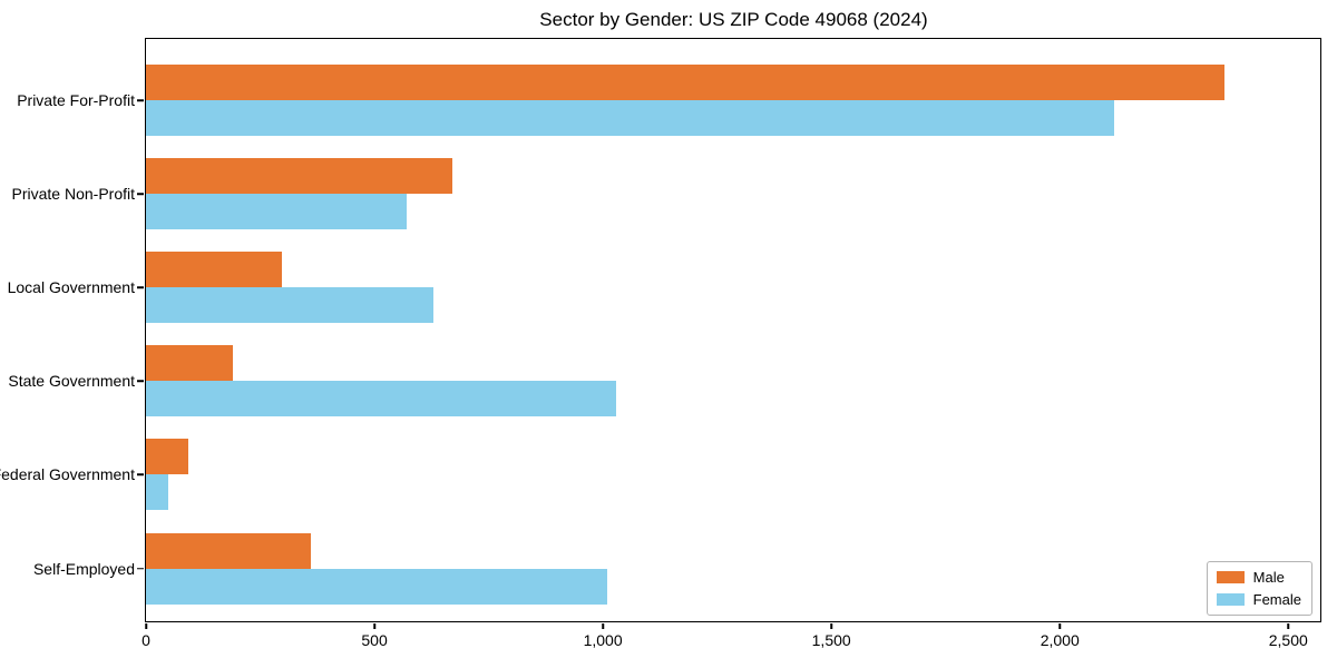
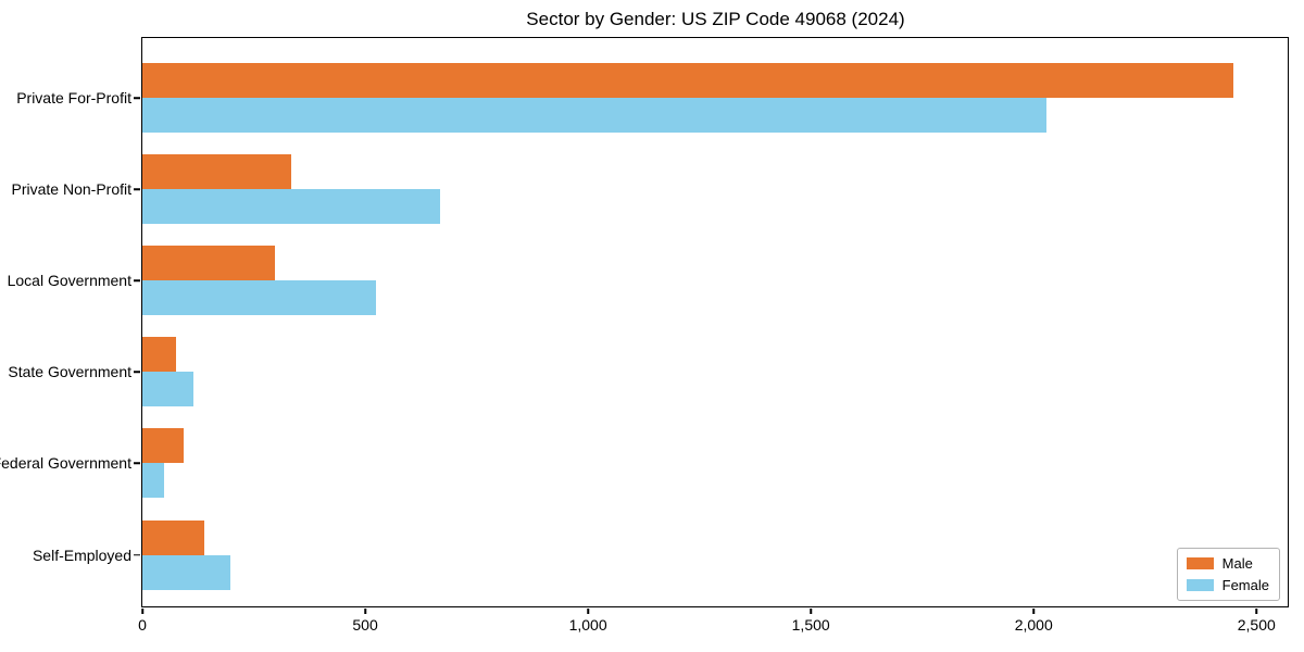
Male/Private For-Profit: 2360 -> 2450
Female/Private For-Profit: 2120 -> 2030
Male/Private Non-Profit: 670 -> 340
Female/Private Non-Profit: 570 -> 670
Female/Local Government: 630 -> 520
Male/State Government: 190 -> 80
Female/State Government: 1030 -> 110
Male/Self-Employed: 360 -> 140
Female/Self-Employed: 1010 -> 200
